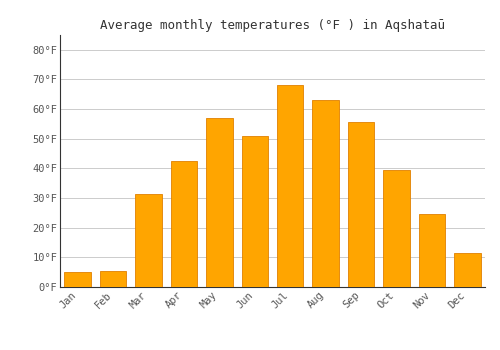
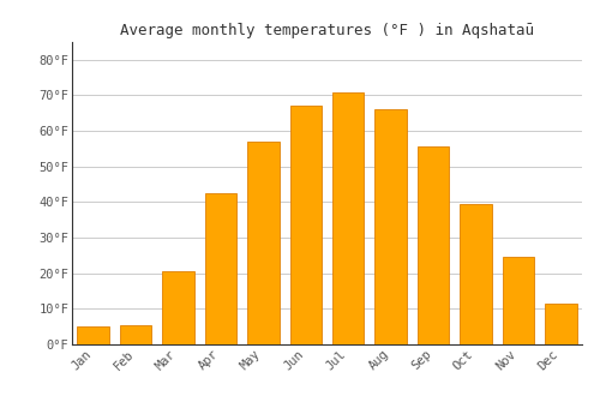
Mar: 31.5°F -> 20.5°F
Jun: 51.0°F -> 67.0°F
Jul: 68.0°F -> 71.0°F
Aug: 63.0°F -> 66.0°F
